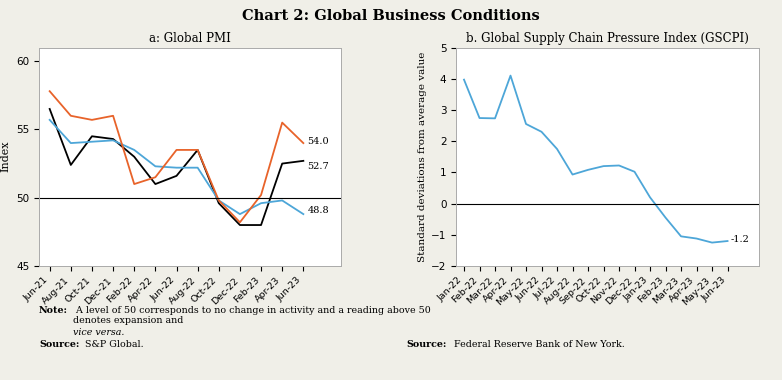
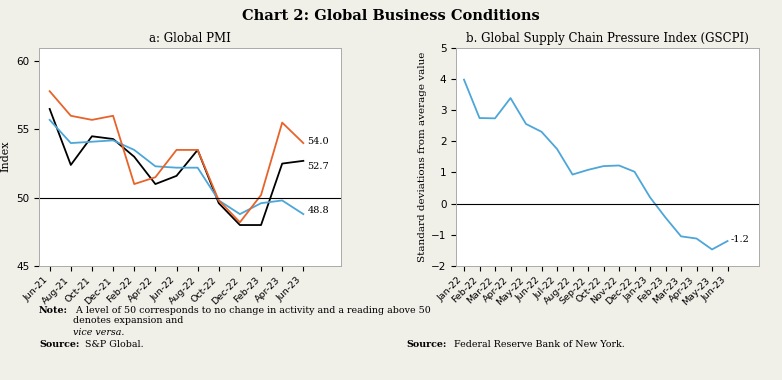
b. Global Supply Chain Pressure Index (GSCPI)/Apr-22: 4.10 -> 3.38
b. Global Supply Chain Pressure Index (GSCPI)/May-23: -1.25 -> -1.47
